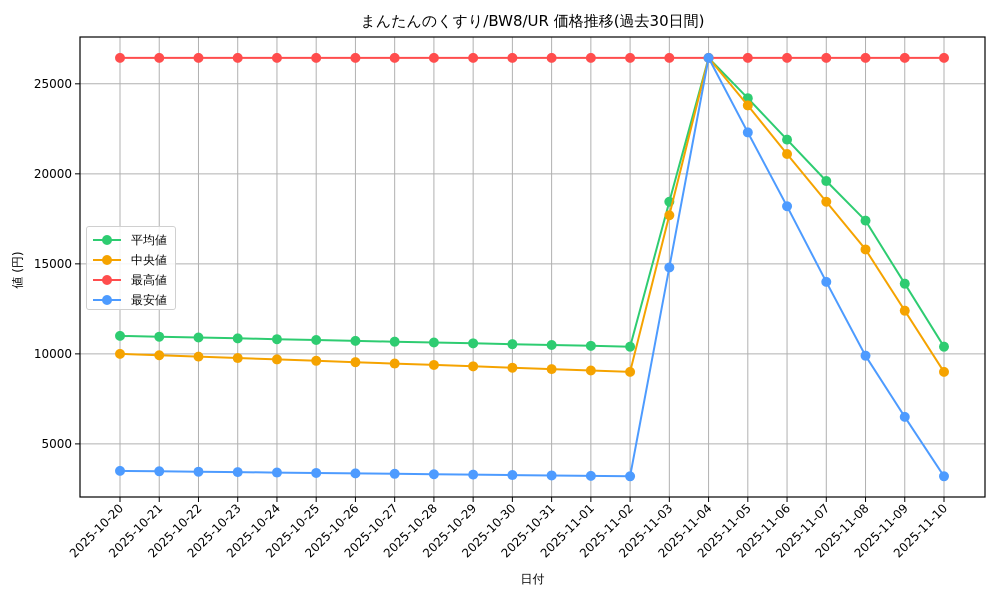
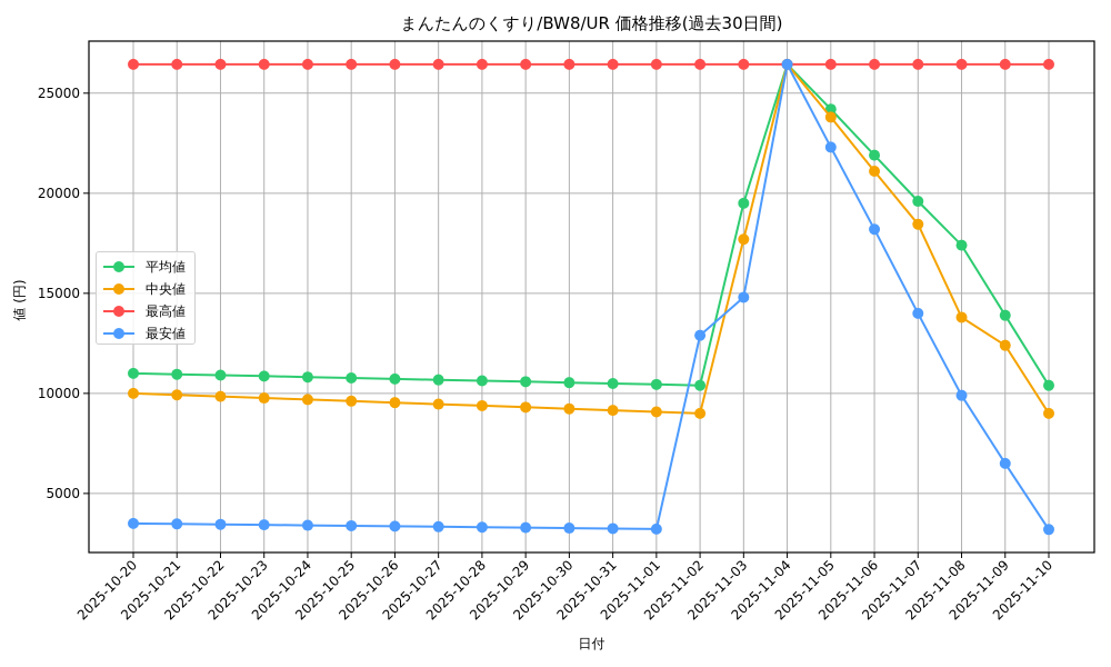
最安値/2025-11-02: 3200 -> 12900
平均値/2025-11-03: 18400 -> 19500
中央値/2025-11-08: 15800 -> 13800
